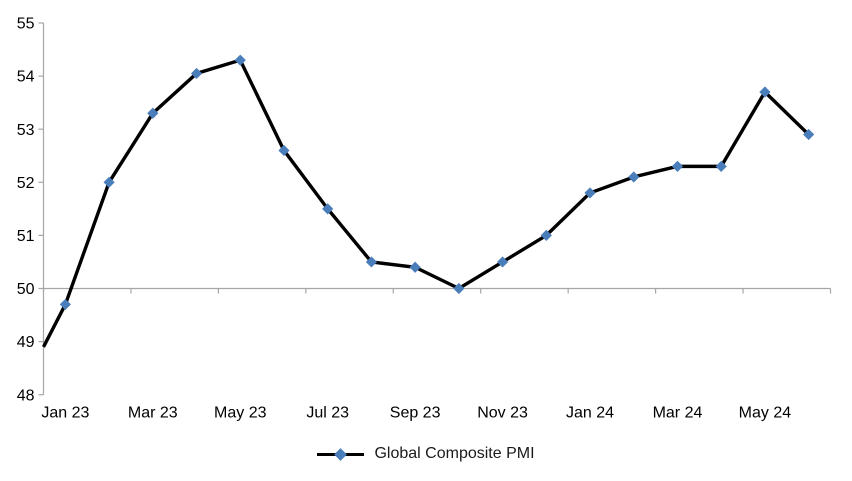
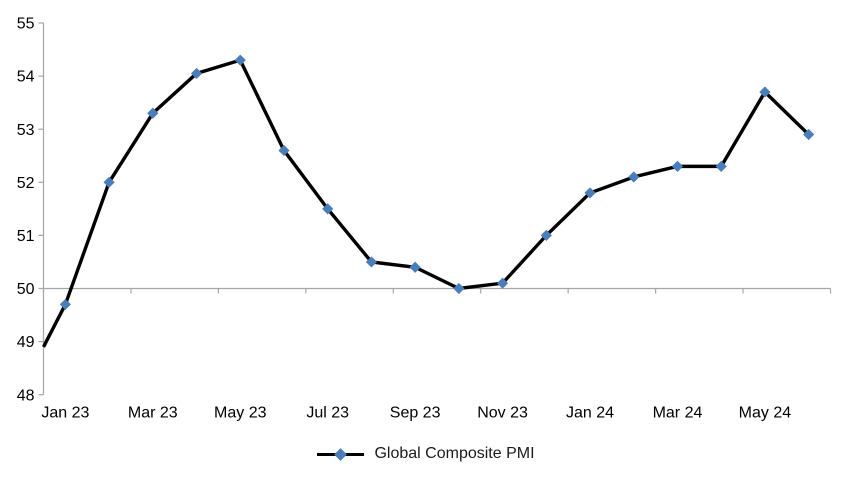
Nov 23: 50.5 -> 50.1
